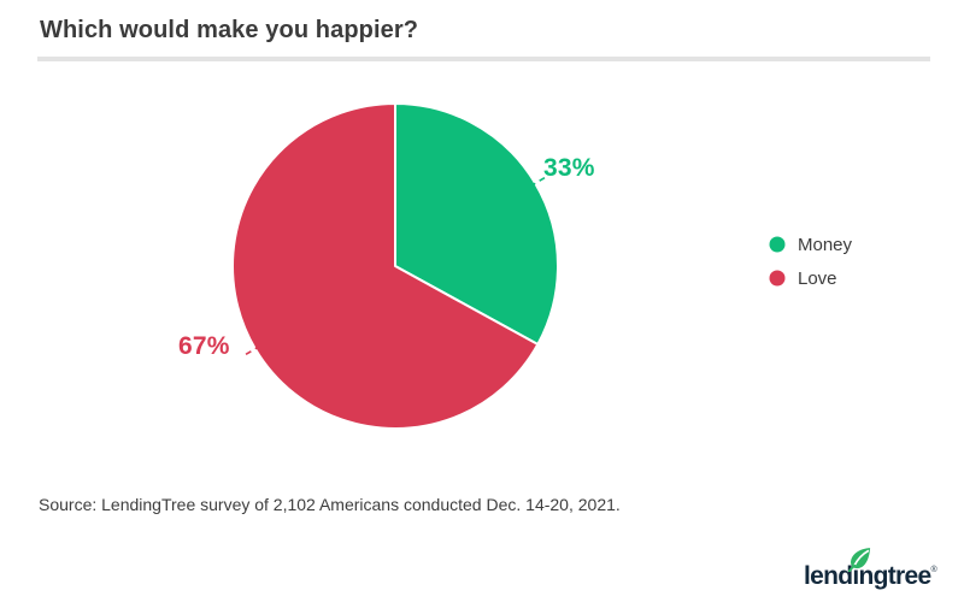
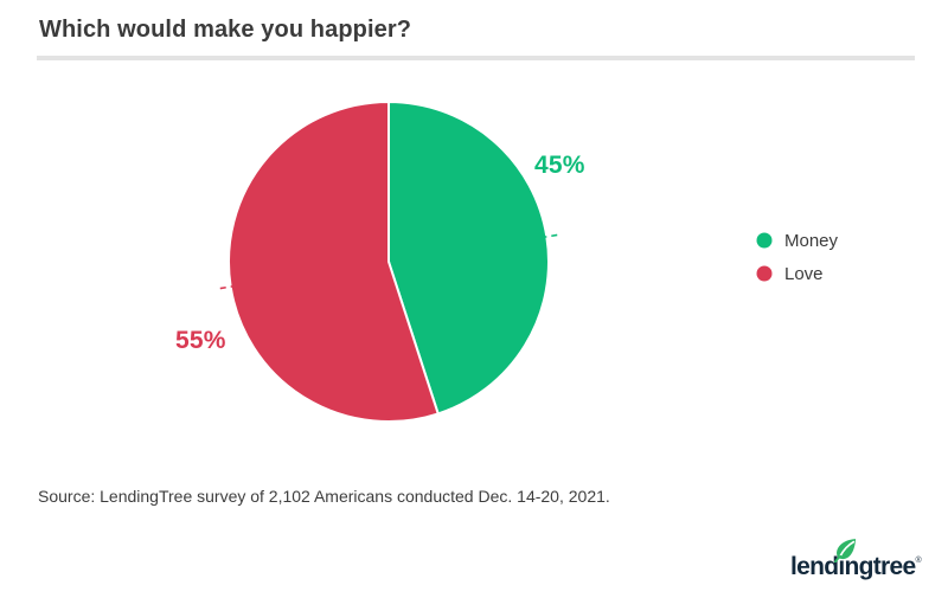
Money: 33% -> 45%
Love: 67% -> 55%
